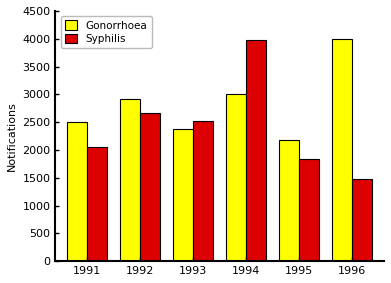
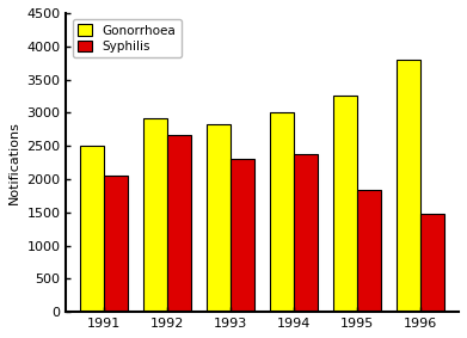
Gonorrhoea/1993: 2380 -> 2820
Syphilis/1993: 2520 -> 2300
Syphilis/1994: 3980 -> 2370
Gonorrhoea/1995: 2180 -> 3250
Gonorrhoea/1996: 4000 -> 3800
